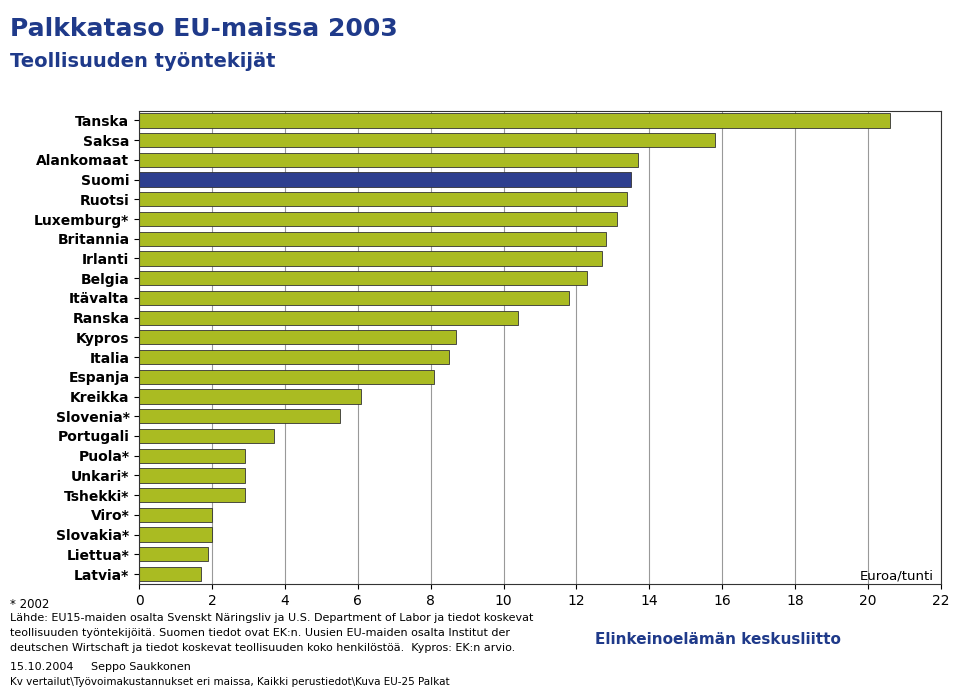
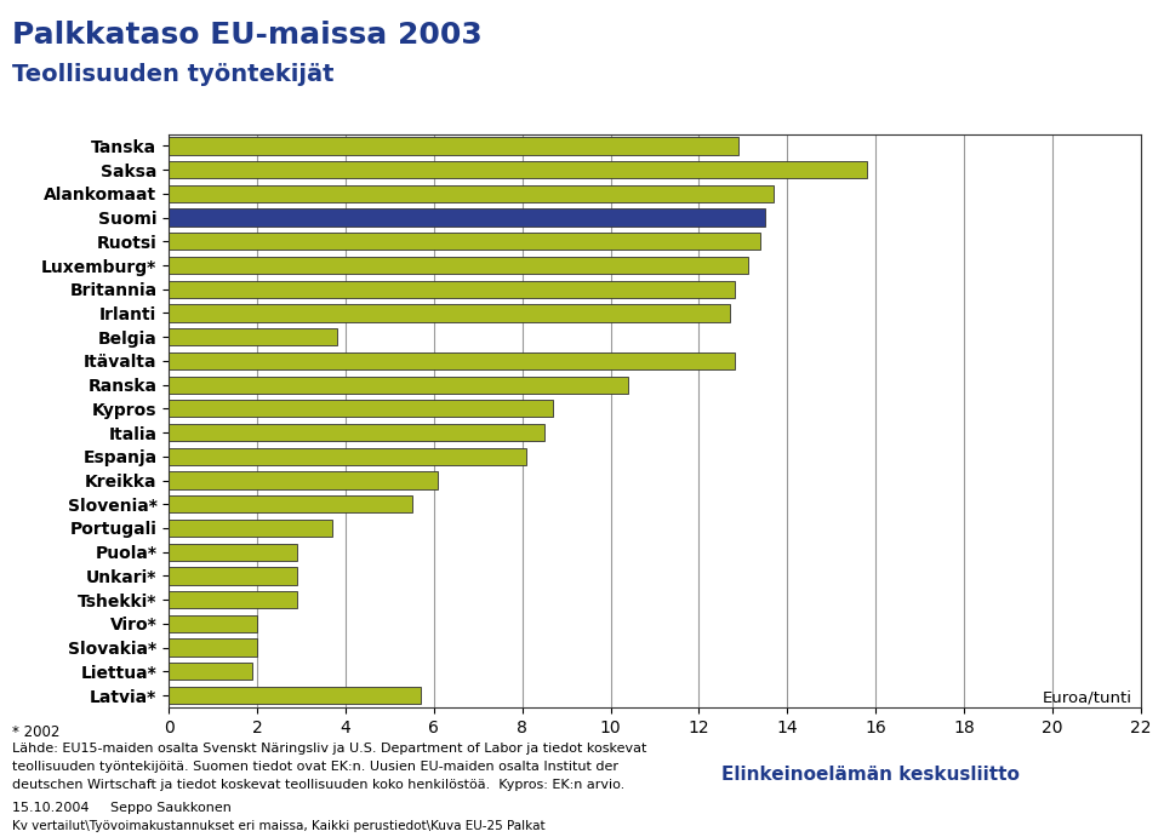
Tanska: 20.6 -> 12.9
Belgia: 12.3 -> 3.8
Itävalta: 11.8 -> 12.8
Latvia*: 1.7 -> 5.7
